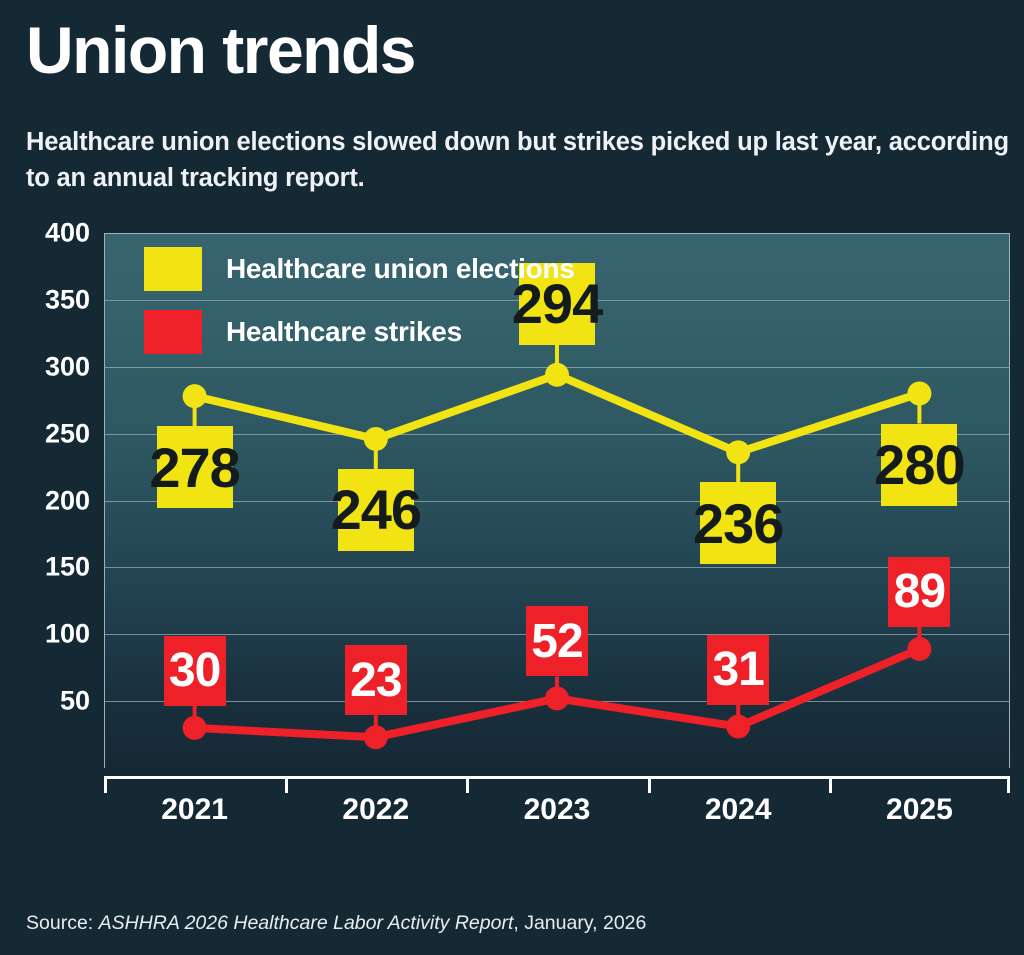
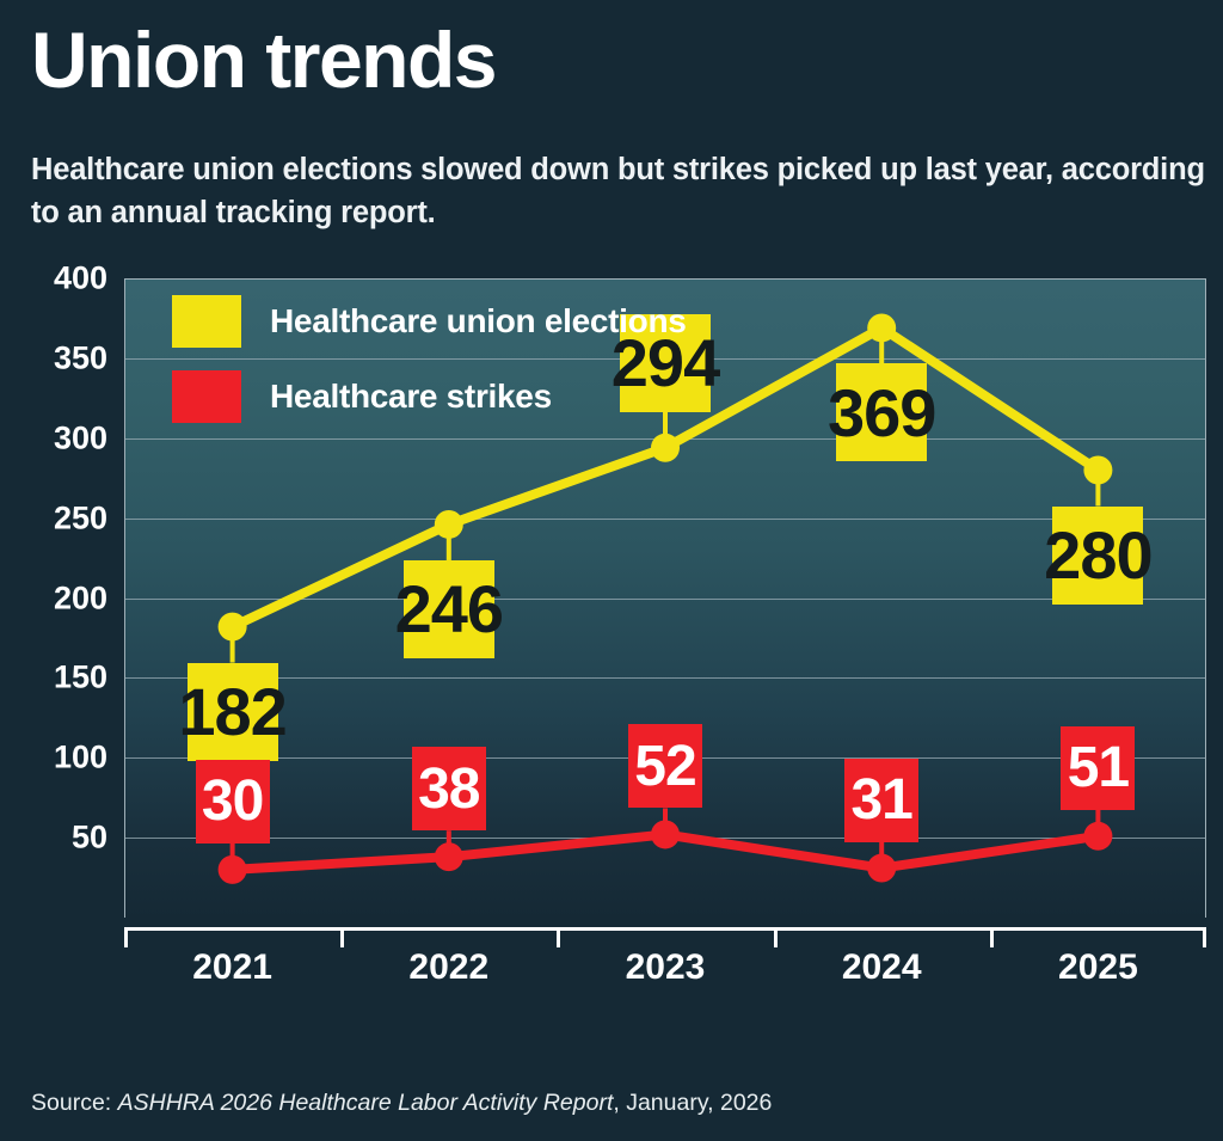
Healthcare union elections/2021: 278 -> 182
Healthcare strikes/2022: 23 -> 38
Healthcare union elections/2024: 236 -> 369
Healthcare strikes/2025: 89 -> 51
